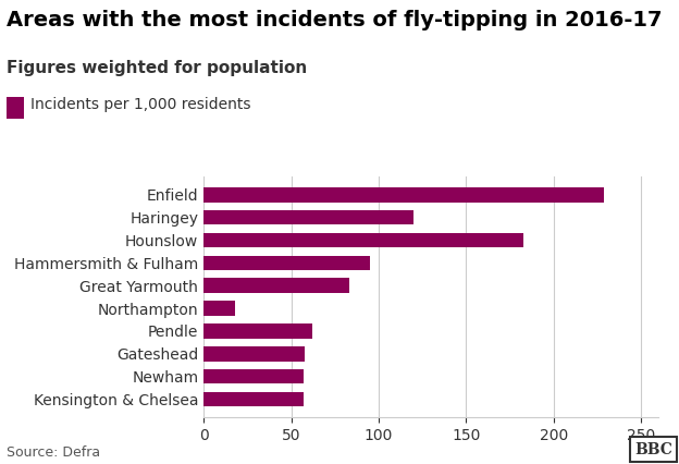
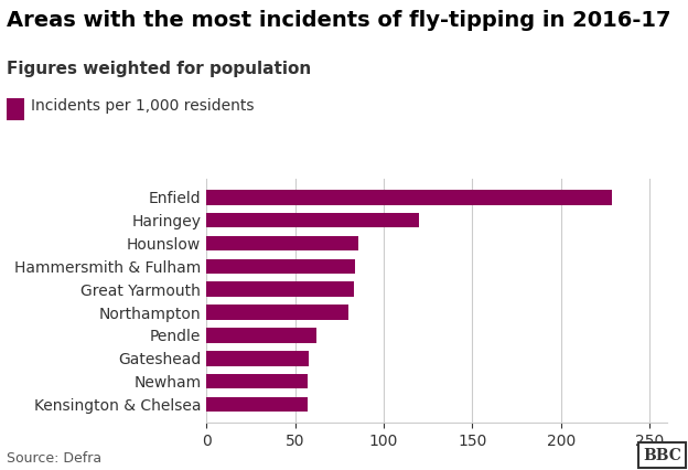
Hounslow: 183 -> 86
Hammersmith & Fulham: 95 -> 84
Northampton: 18 -> 80
